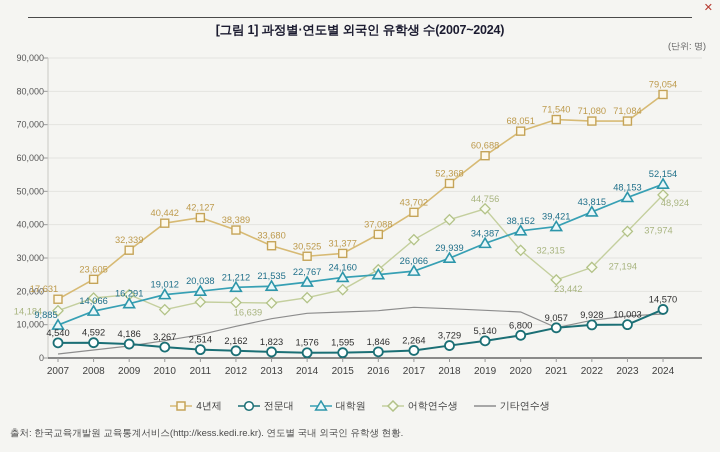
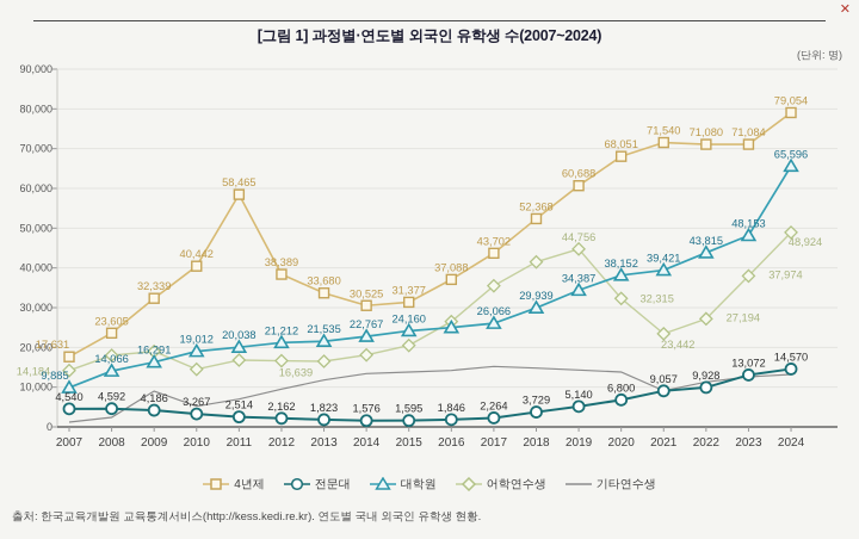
기타연수생/2009: 4000 -> 9000
4년제/2011: 42,127 -> 58,465
전문대/2023: 10,003 -> 13,072
대학원/2024: 52,154 -> 65,596
